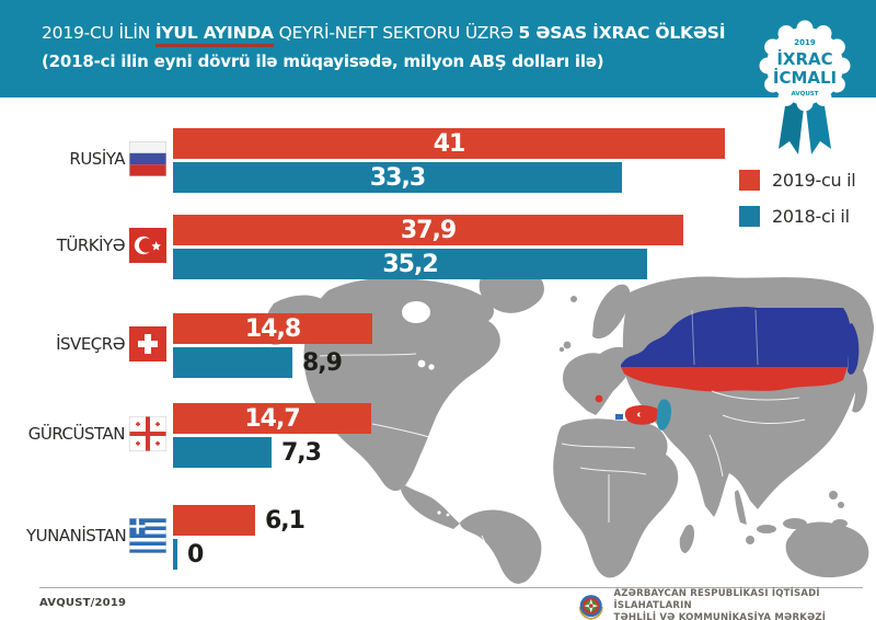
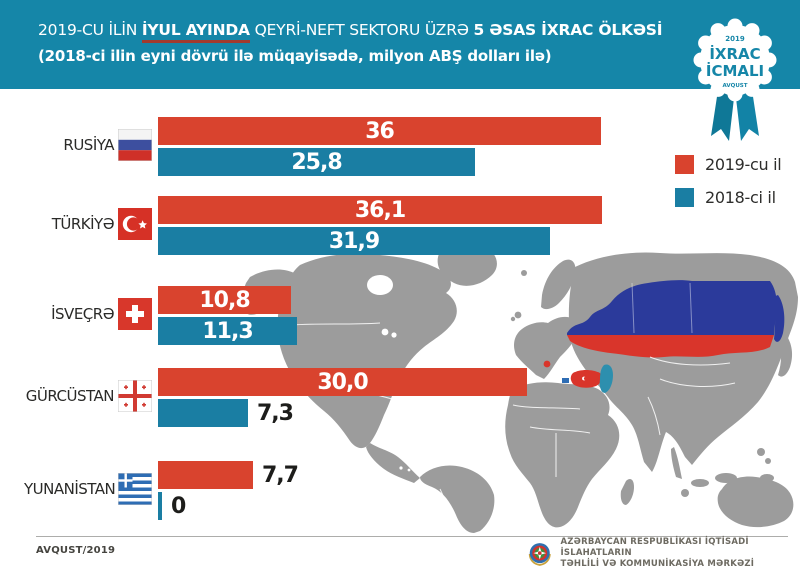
2019-cu il/RUSİYA: 41 -> 36
2018-ci il/RUSİYA: 33,3 -> 25,8
2019-cu il/TÜRKİYƏ: 37,9 -> 36,1
2018-ci il/TÜRKİYƏ: 35,2 -> 31,9
2019-cu il/İSVEÇRƏ: 14,8 -> 10,8
2018-ci il/İSVEÇRƏ: 8,9 -> 11,3
2019-cu il/GÜRCÜSTAN: 14,7 -> 30,0
2019-cu il/YUNANİSTAN: 6,1 -> 7,7
